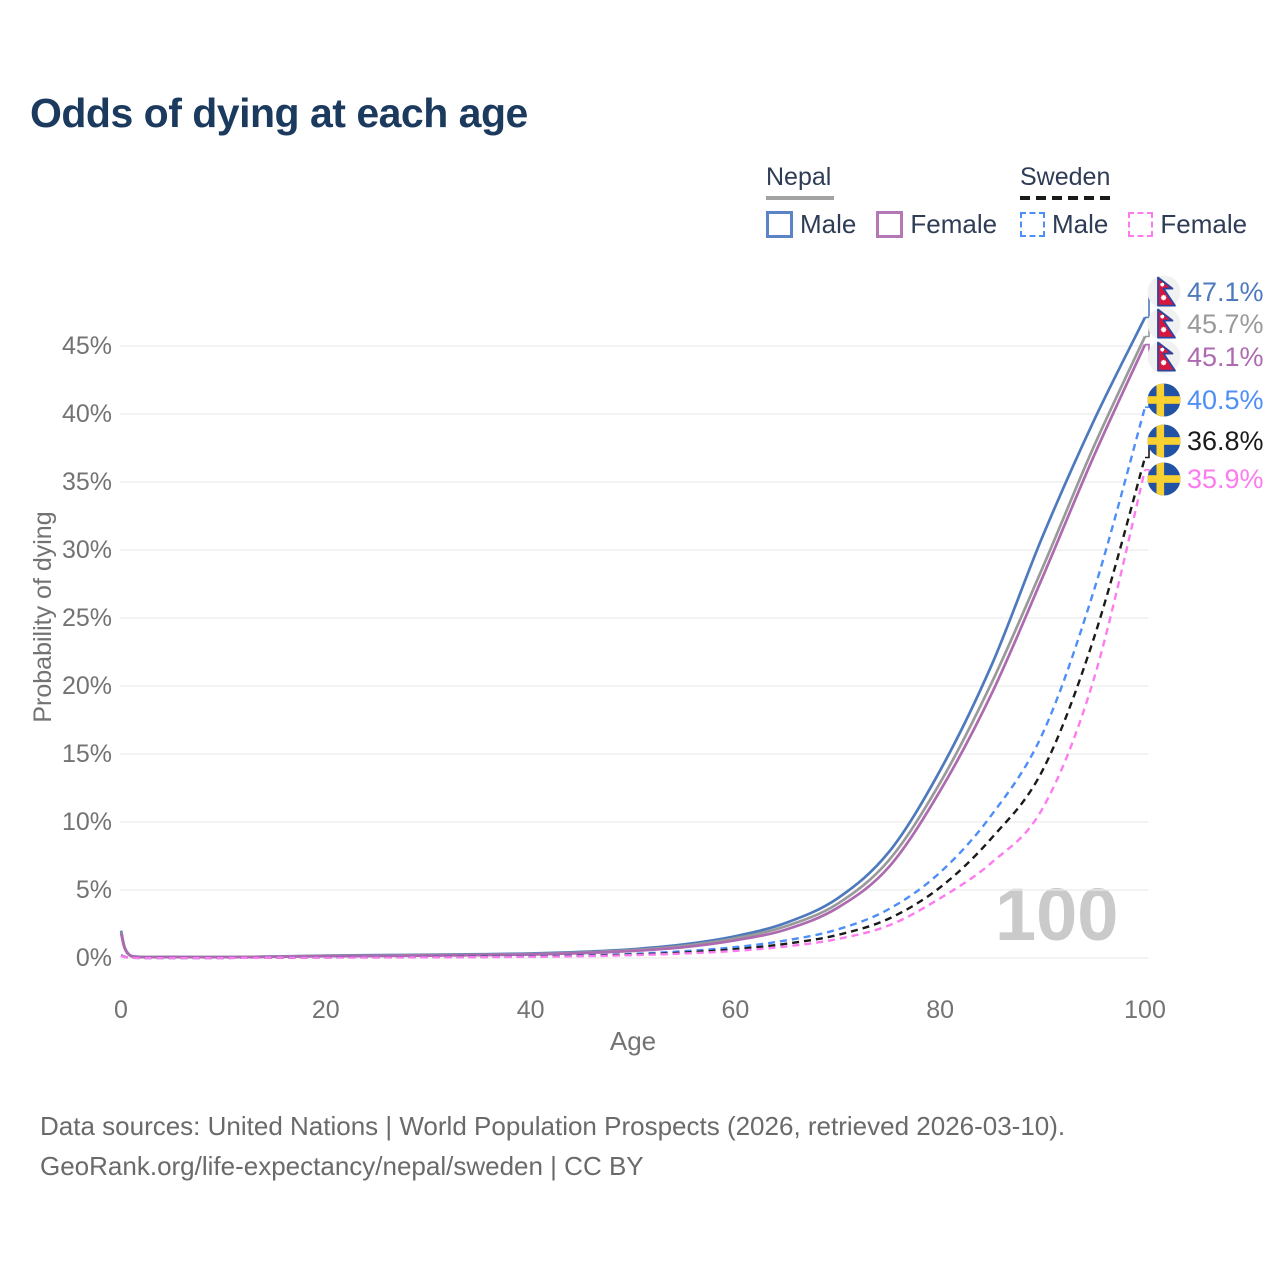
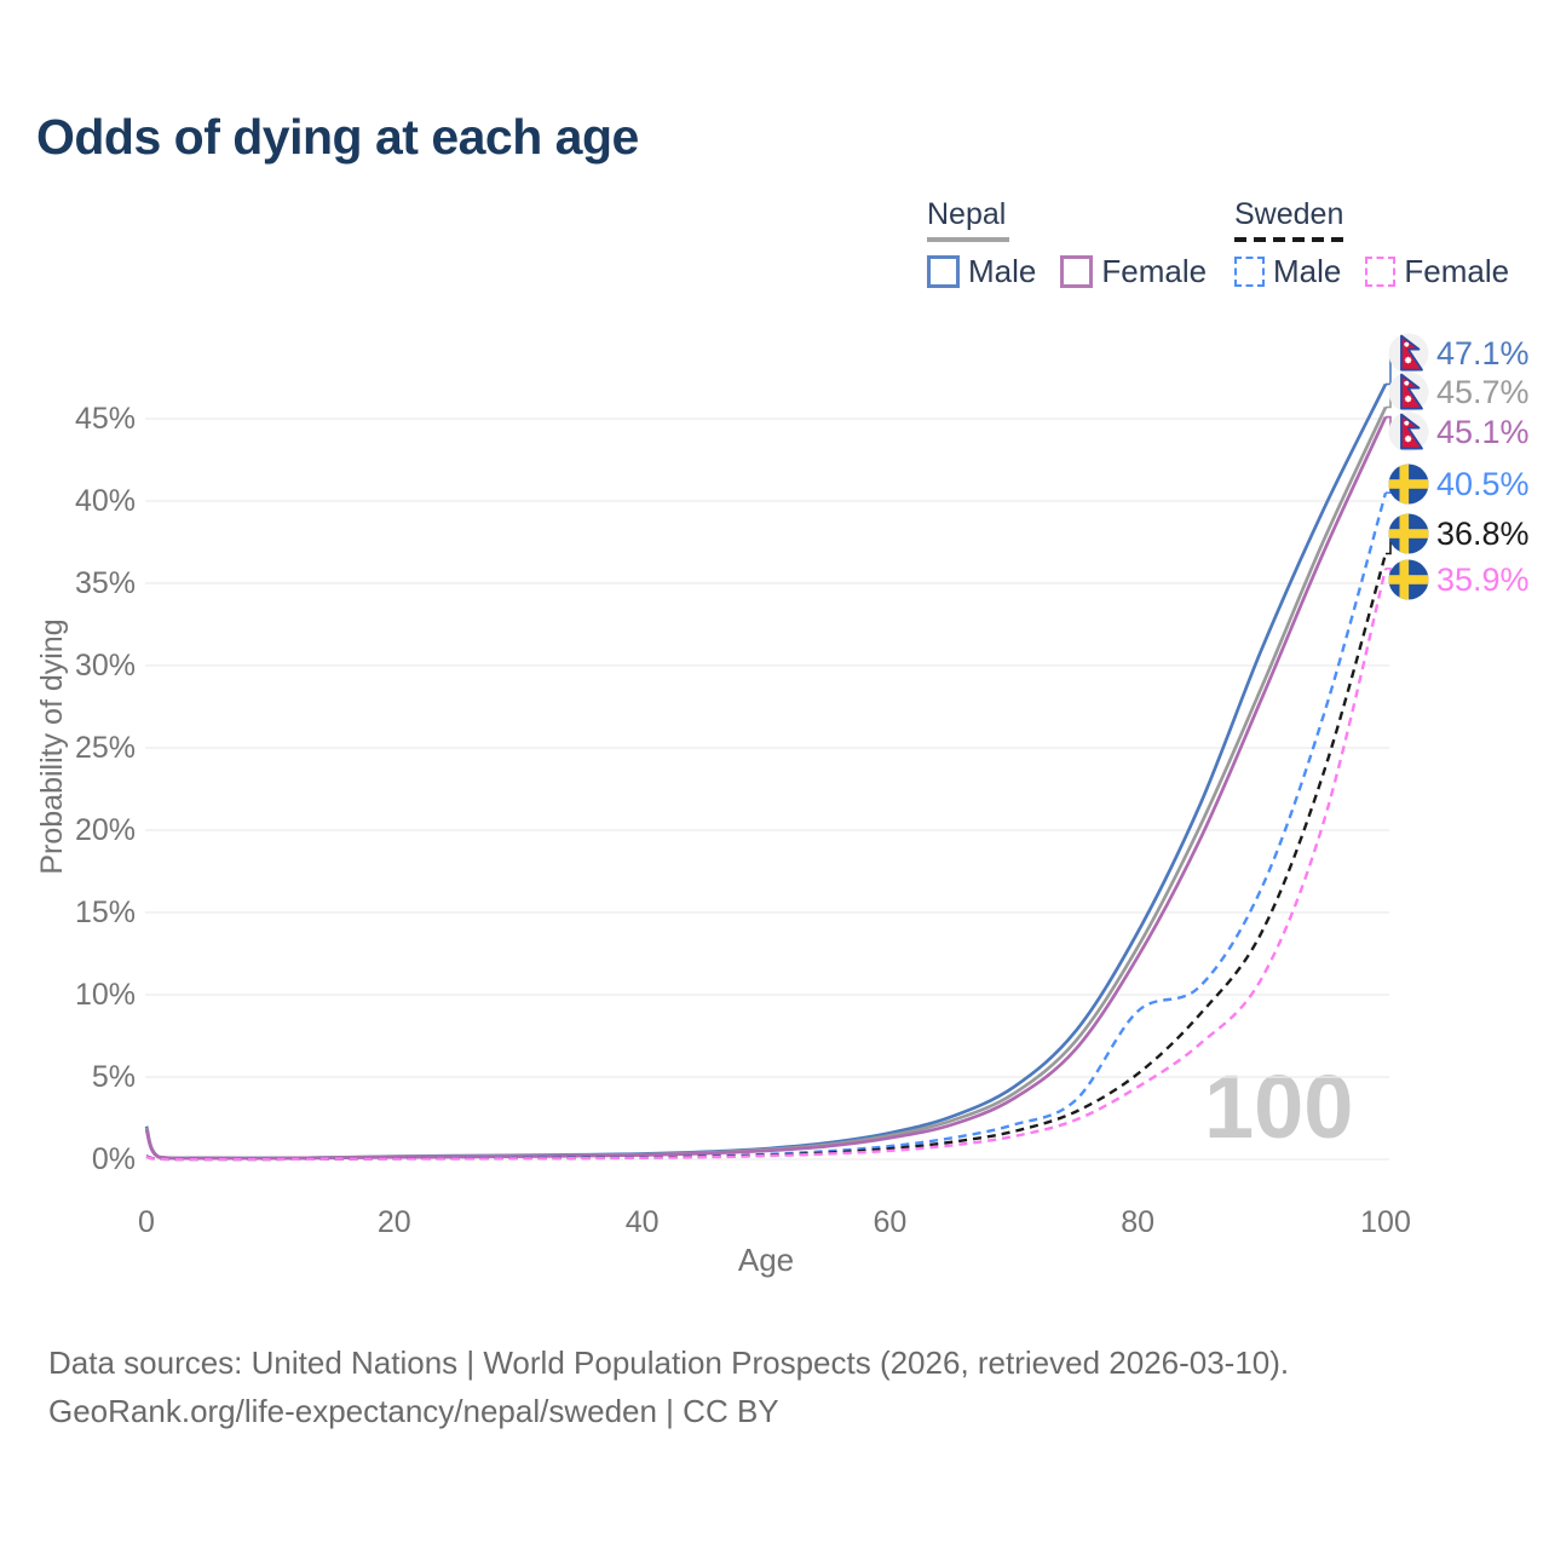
Sweden Male/80: 6.3% -> 9.0%
